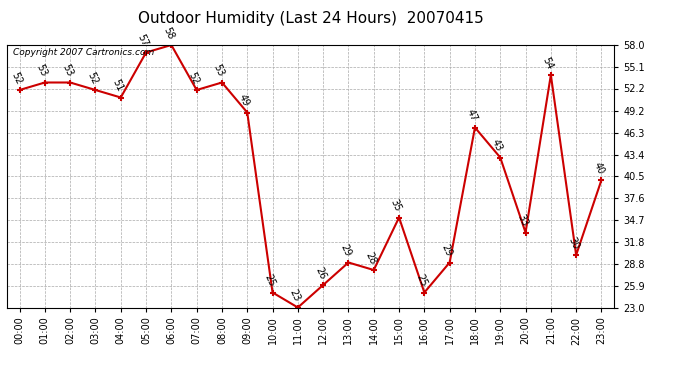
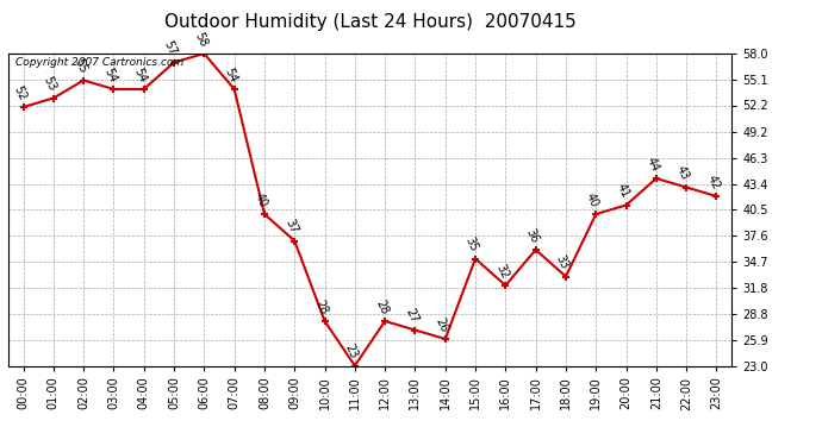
02:00: 53 -> 55
03:00: 52 -> 54
04:00: 51 -> 54
07:00: 52 -> 54
08:00: 53 -> 40
09:00: 49 -> 37
10:00: 25 -> 28
12:00: 26 -> 28
13:00: 29 -> 27
14:00: 28 -> 26
16:00: 25 -> 32
17:00: 29 -> 36
18:00: 47 -> 33
19:00: 43 -> 40
20:00: 33 -> 41
21:00: 54 -> 44
22:00: 30 -> 43
23:00: 40 -> 42
